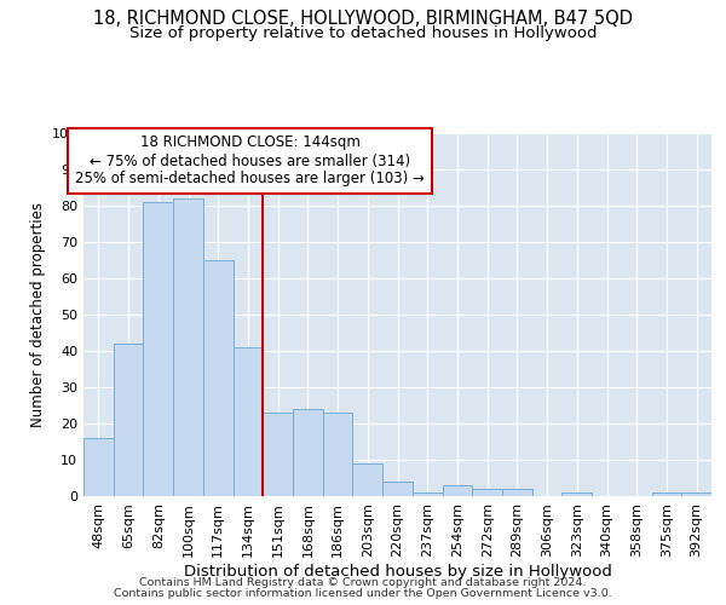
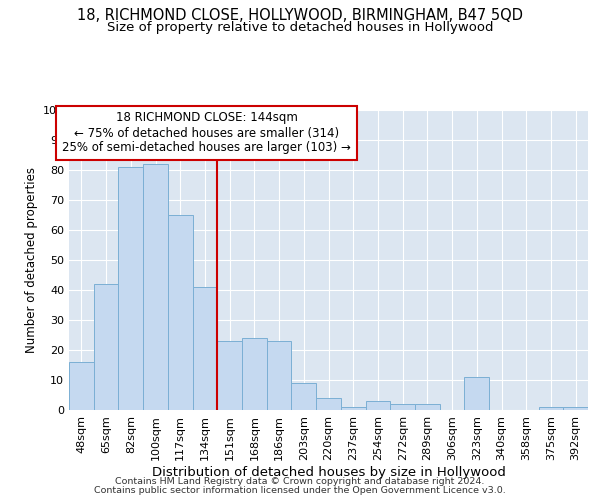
323sqm: 1 -> 11
